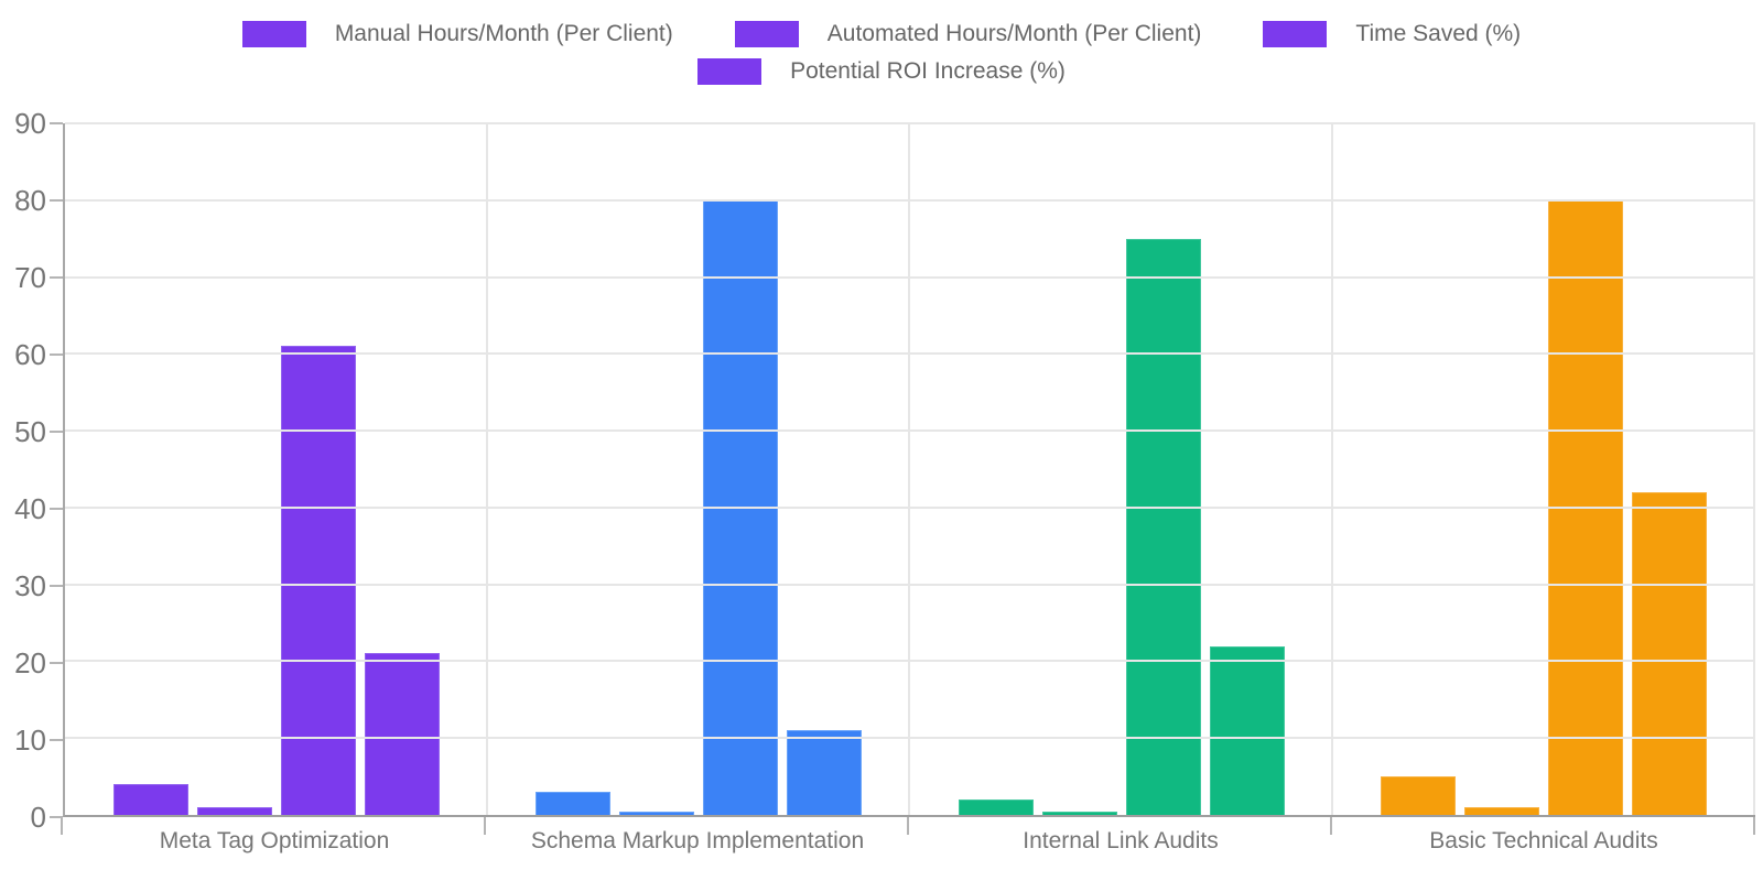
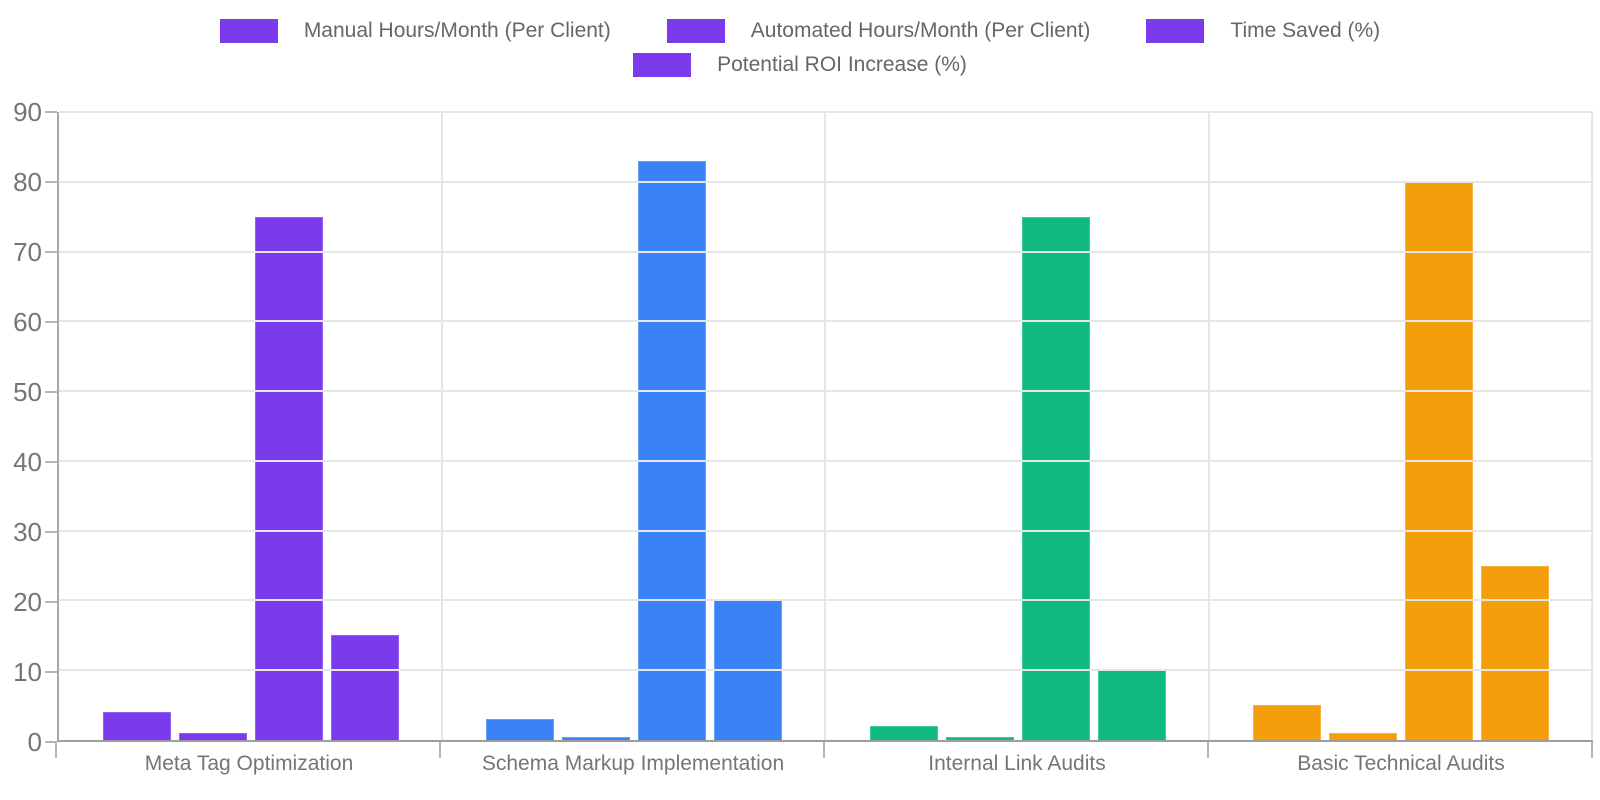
Time Saved (%)/Meta Tag Optimization: 61 -> 75
Potential ROI Increase (%)/Meta Tag Optimization: 21 -> 15
Time Saved (%)/Schema Markup Implementation: 80 -> 83
Potential ROI Increase (%)/Schema Markup Implementation: 11 -> 20
Potential ROI Increase (%)/Internal Link Audits: 22 -> 10
Potential ROI Increase (%)/Basic Technical Audits: 42 -> 25
